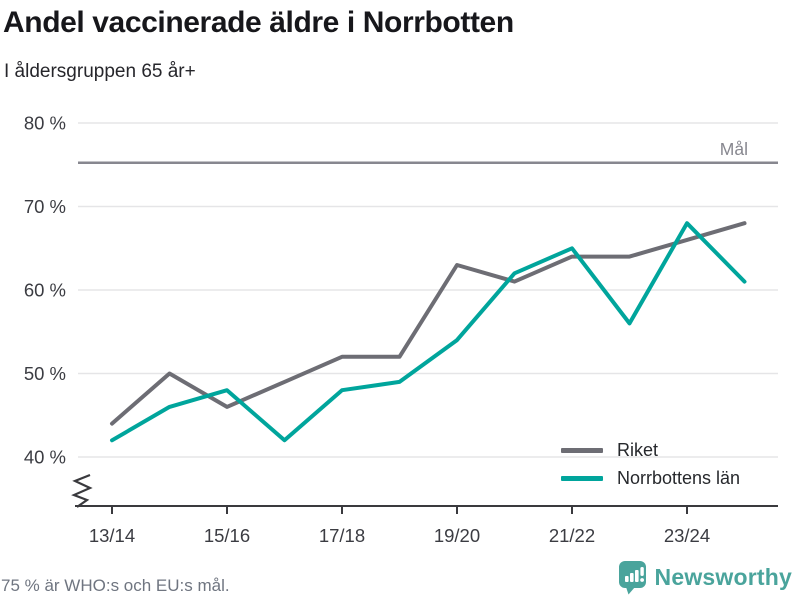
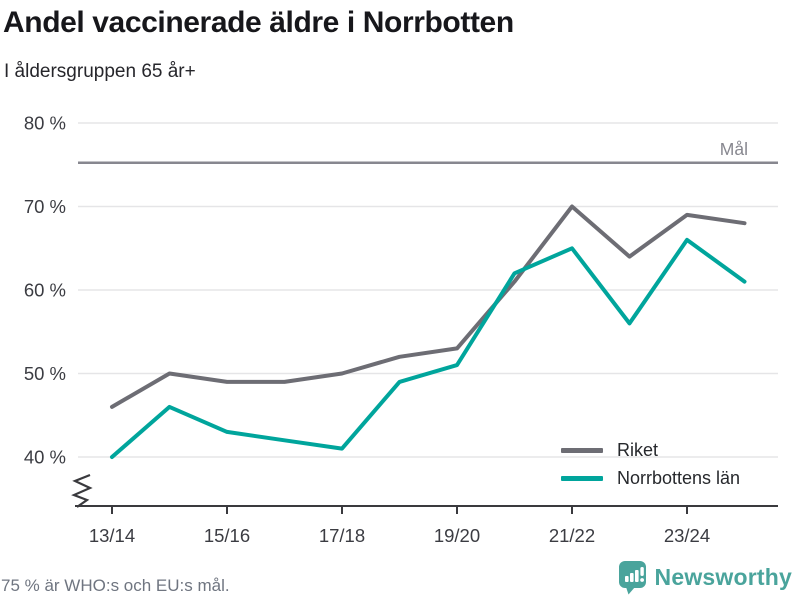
Riket/13/14: 44% -> 46%
Norrbottens län/13/14: 42% -> 40%
Riket/15/16: 46% -> 49%
Norrbottens län/15/16: 48% -> 43%
Riket/17/18: 52% -> 50%
Norrbottens län/17/18: 48% -> 41%
Riket/19/20: 63% -> 53%
Norrbottens län/19/20: 54% -> 51%
Riket/21/22: 64% -> 70%
Riket/23/24: 66% -> 69%
Norrbottens län/23/24: 68% -> 66%
